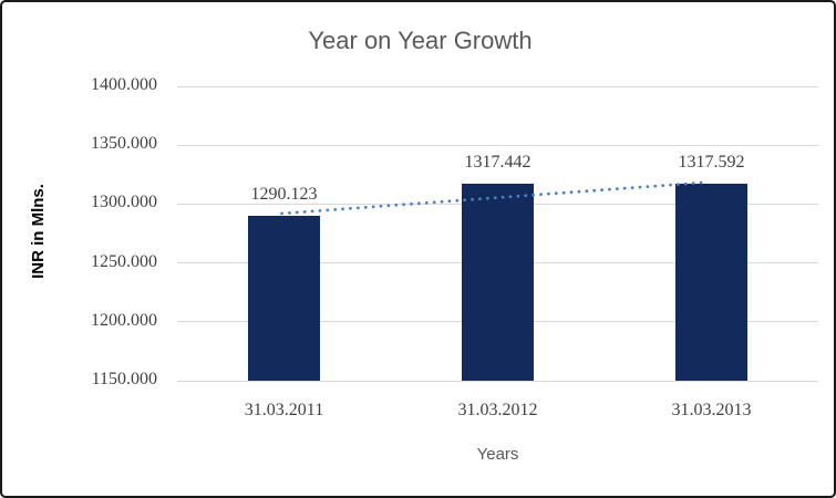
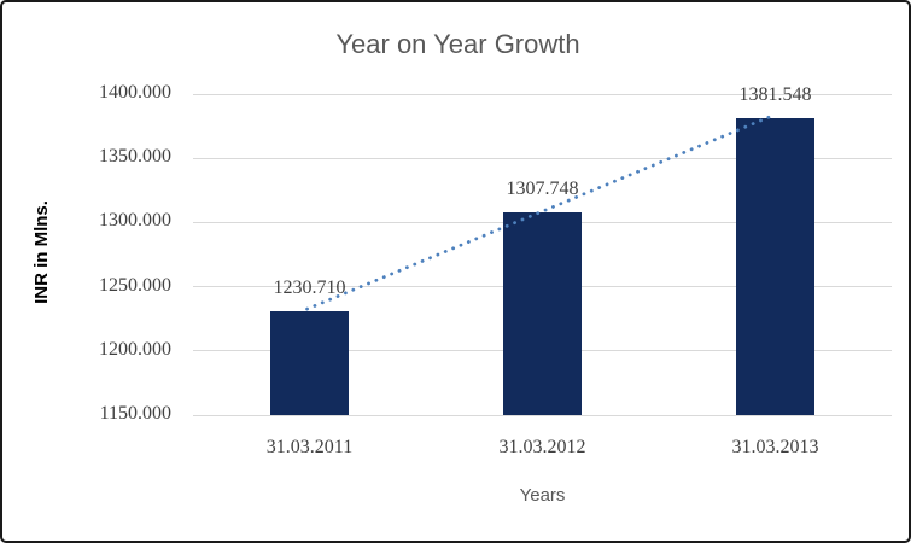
31.03.2011: 1290.123 -> 1230.710
31.03.2012: 1317.442 -> 1307.748
31.03.2013: 1317.592 -> 1381.548
